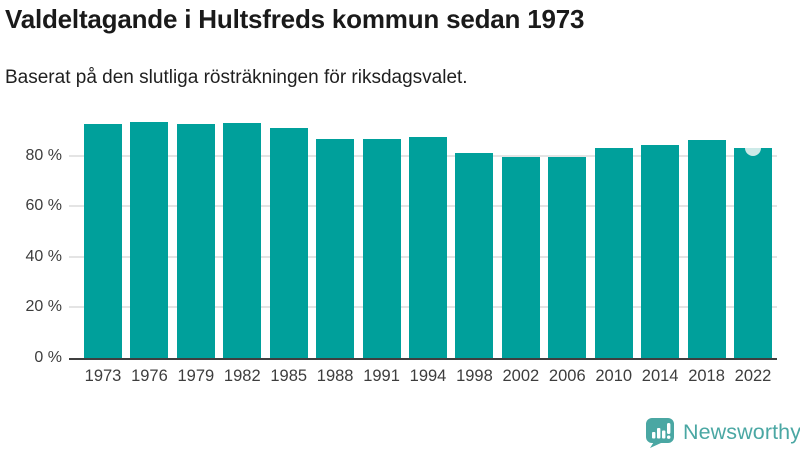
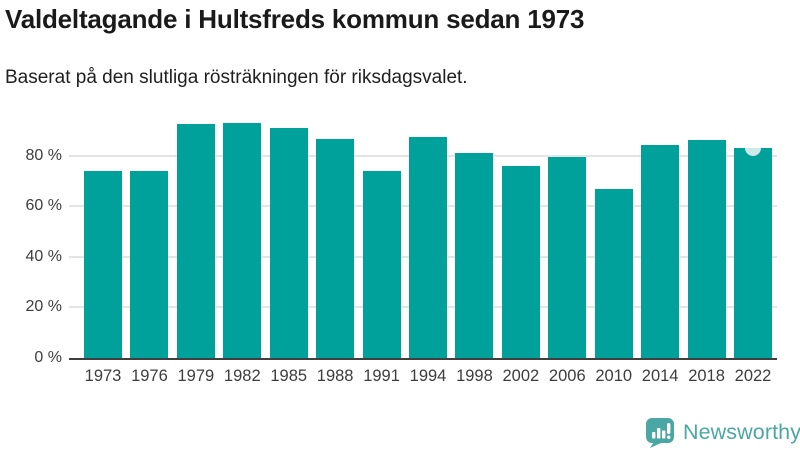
1973: 93% -> 74%
1976: 93% -> 74%
1991: 87% -> 74%
2002: 79% -> 76%
2010: 83% -> 67%
